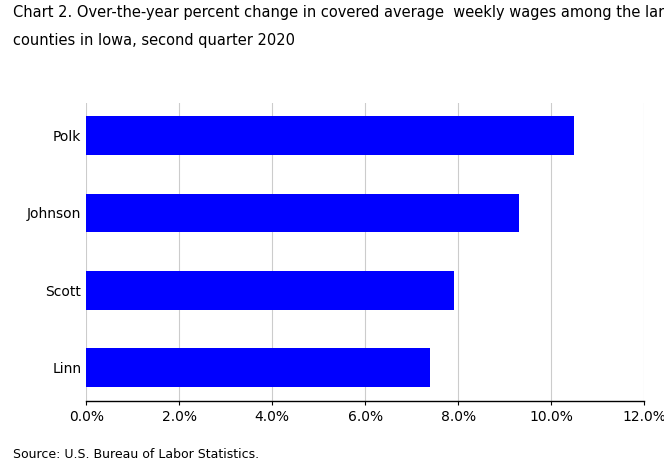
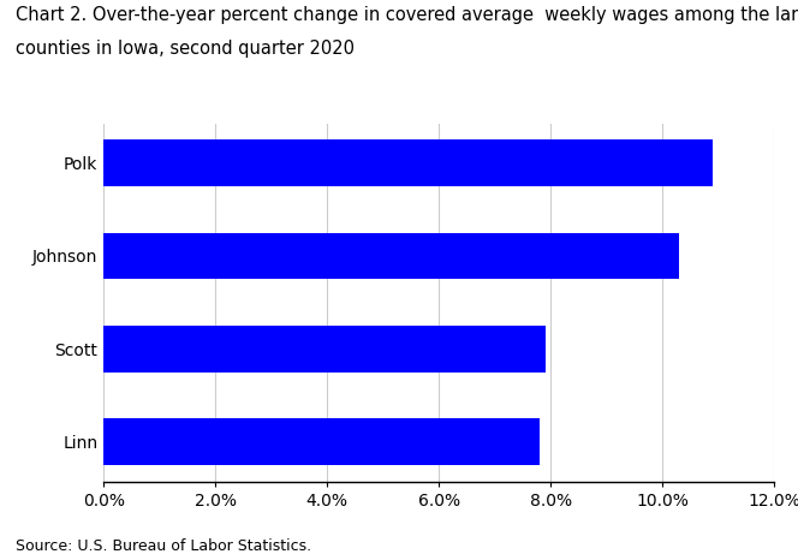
Polk: 10.5% -> 10.9%
Johnson: 9.3% -> 10.3%
Linn: 7.4% -> 7.8%
